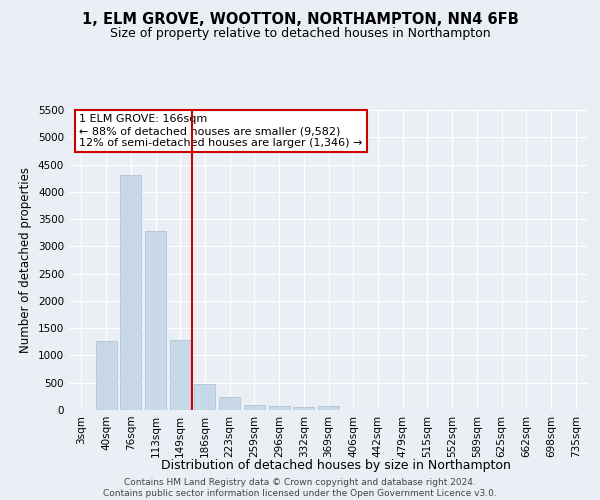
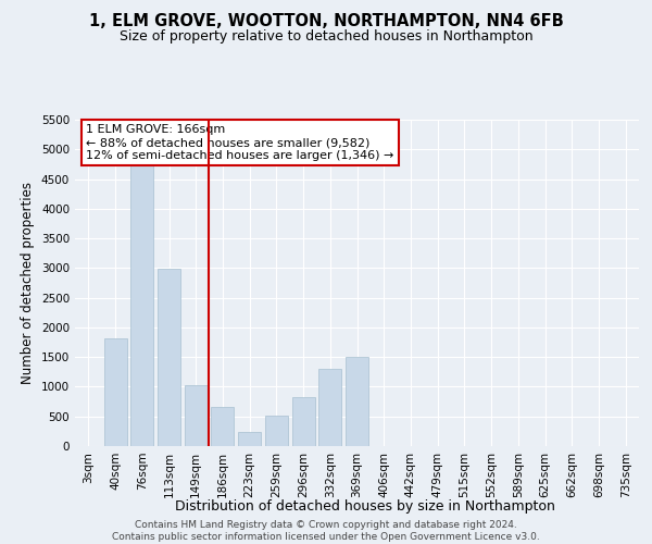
40sqm: 1270 -> 1820
76sqm: 4300 -> 4780
113sqm: 3280 -> 2980
149sqm: 1290 -> 1020
186sqm: 480 -> 660
259sqm: 100 -> 520
296sqm: 60 -> 820
332sqm: 50 -> 1300
369sqm: 60 -> 1500
